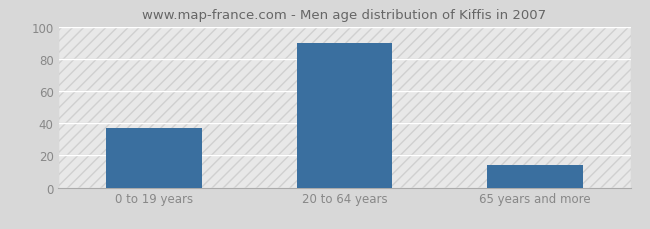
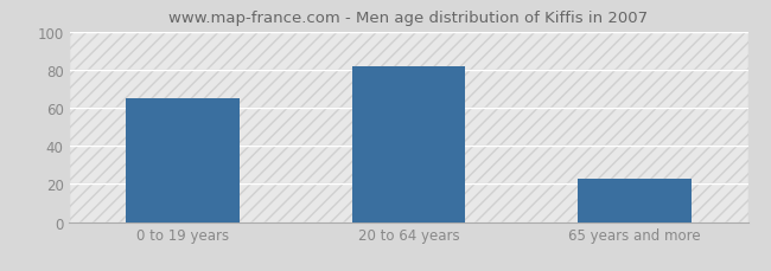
0 to 19 years: 37 -> 65
20 to 64 years: 90 -> 82
65 years and more: 14 -> 23
